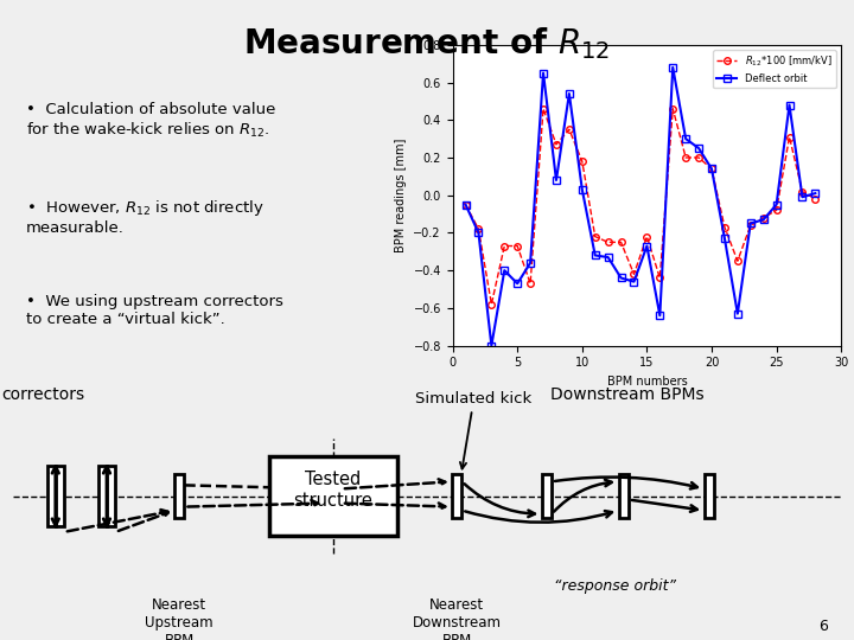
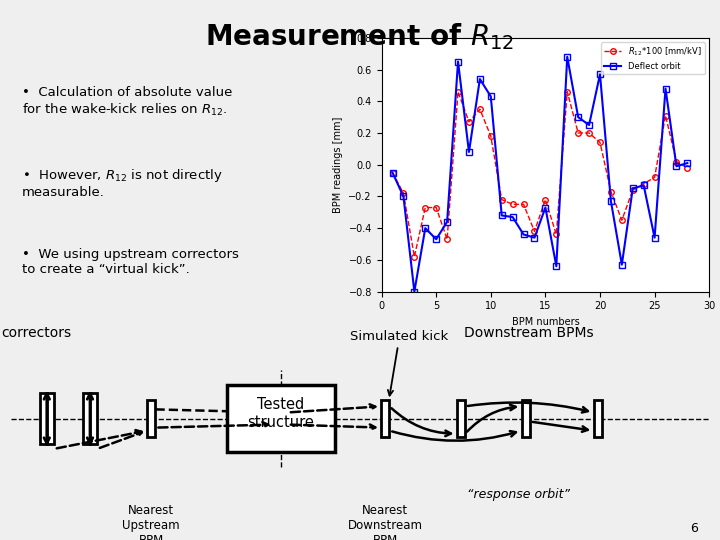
Deflect orbit/10: 0.03 -> 0.43
Deflect orbit/20: 0.14 -> 0.57
Deflect orbit/25: -0.05 -> -0.46
